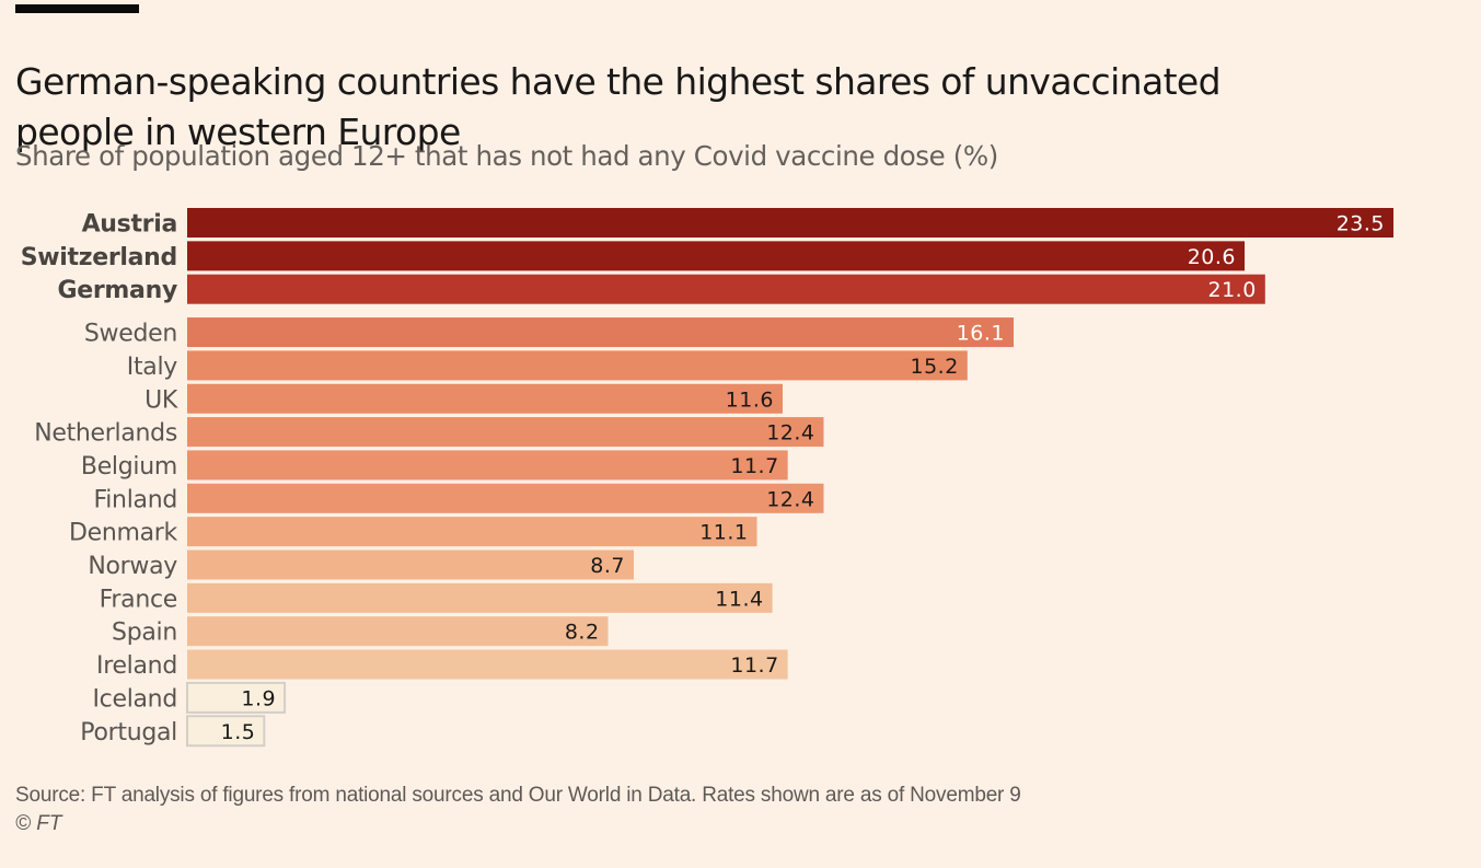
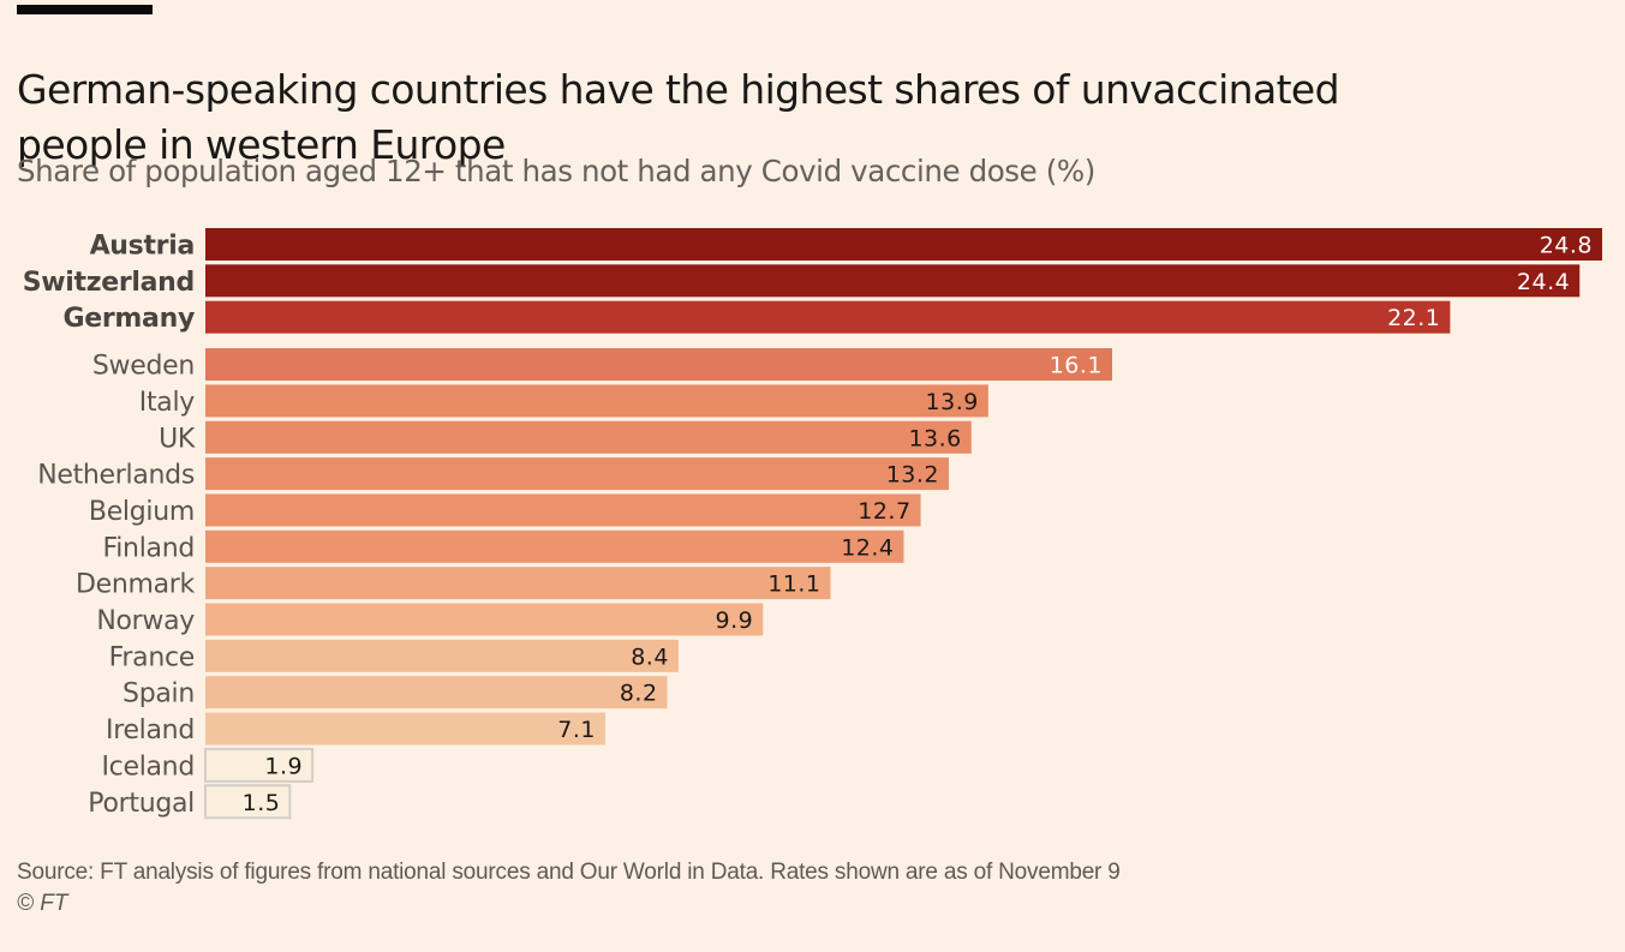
Austria: 23.5 -> 24.8
Switzerland: 20.6 -> 24.4
Germany: 21.0 -> 22.1
Italy: 15.2 -> 13.9
UK: 11.6 -> 13.6
Netherlands: 12.4 -> 13.2
Belgium: 11.7 -> 12.7
Norway: 8.7 -> 9.9
France: 11.4 -> 8.4
Ireland: 11.7 -> 7.1
